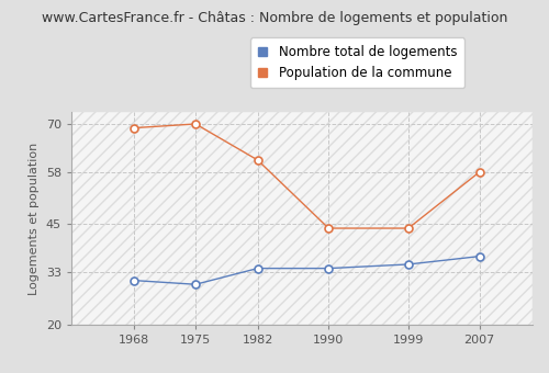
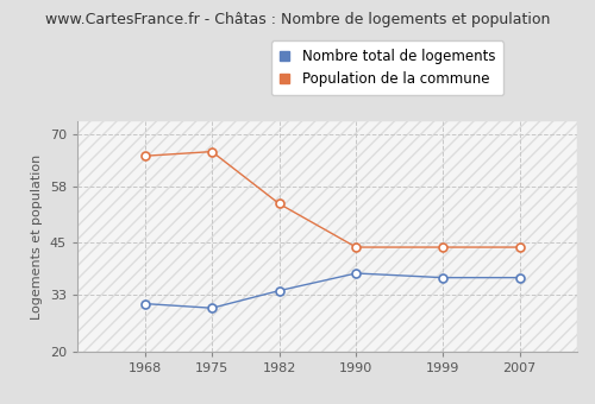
Population de la commune/1968: 69 -> 65
Population de la commune/1975: 70 -> 66
Population de la commune/1982: 61 -> 54
Nombre total de logements/1990: 34 -> 38
Nombre total de logements/1999: 35 -> 37
Population de la commune/2007: 58 -> 44
